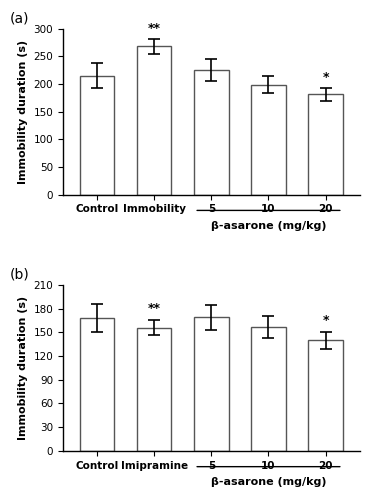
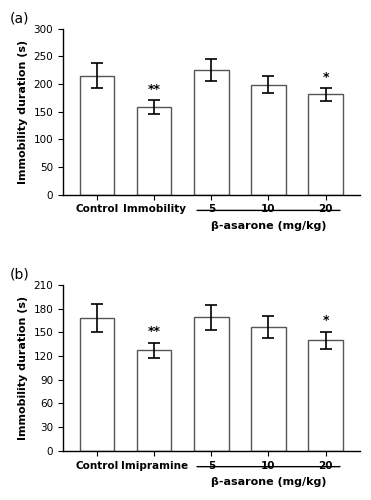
Immobility: 268 -> 158
Imipramine: 156 -> 127
